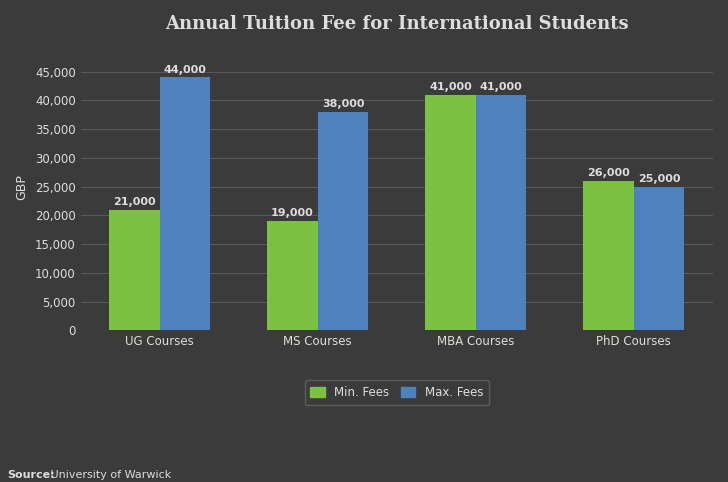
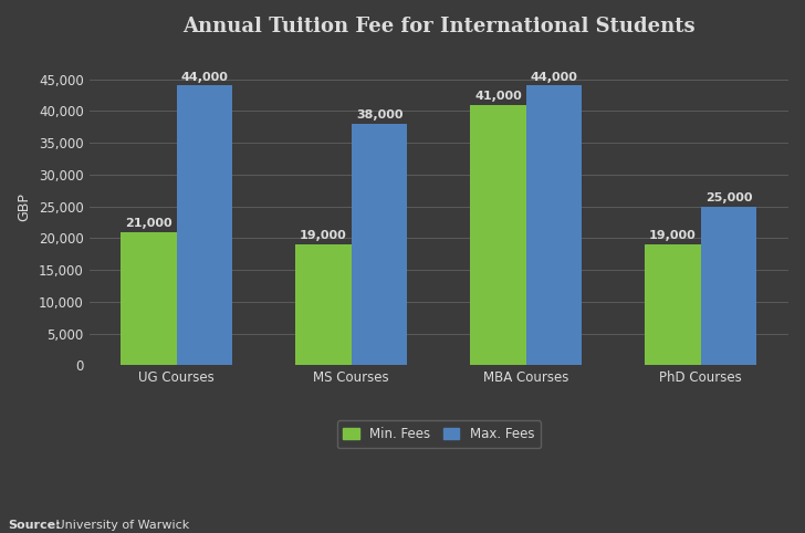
Max. Fees/MBA Courses: 41,000 -> 44,000
Min. Fees/PhD Courses: 26,000 -> 19,000
